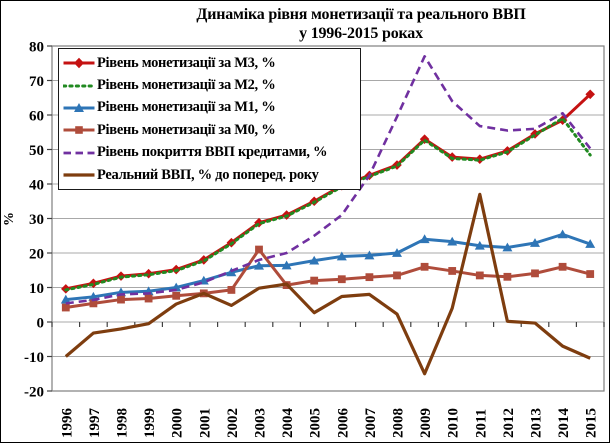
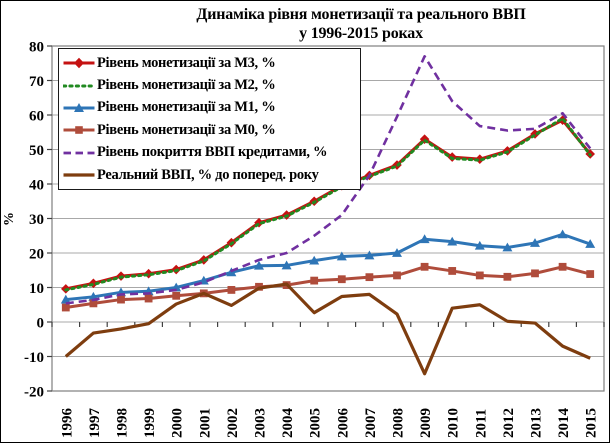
Рівень монетизації за М0, %/2003: 21 -> 10
Реальний ВВП, % до поперед. року/2011: 37 -> 5
Рівень монетизації за М3, %/2015: 66 -> 49
